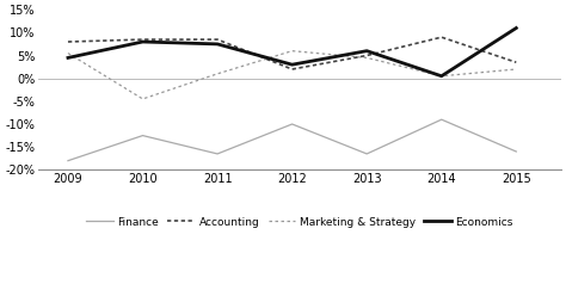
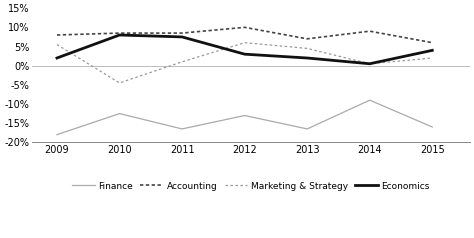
Economics/2009: 4.5% -> 2.0%
Finance/2012: -10.0% -> -13.0%
Accounting/2012: 2.0% -> 10.0%
Accounting/2013: 5.0% -> 7.0%
Economics/2013: 6.0% -> 2.0%
Accounting/2015: 3.5% -> 6.0%
Economics/2015: 11.0% -> 4.0%
